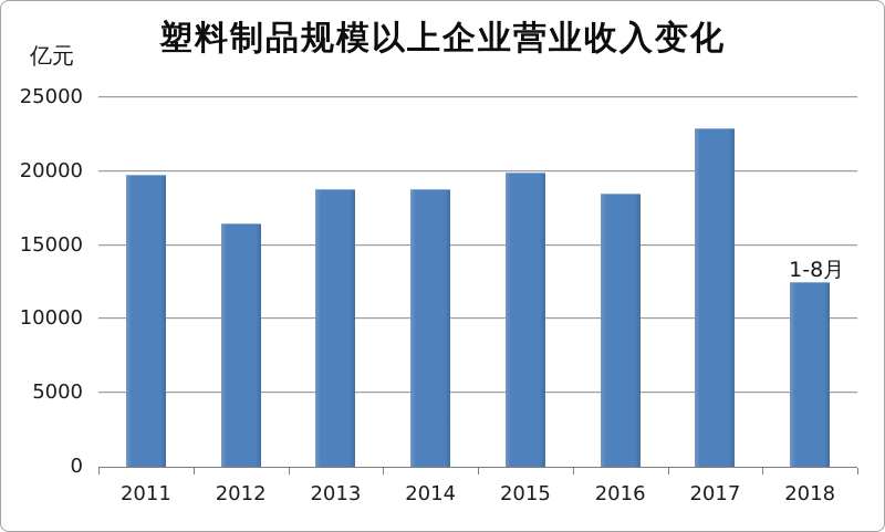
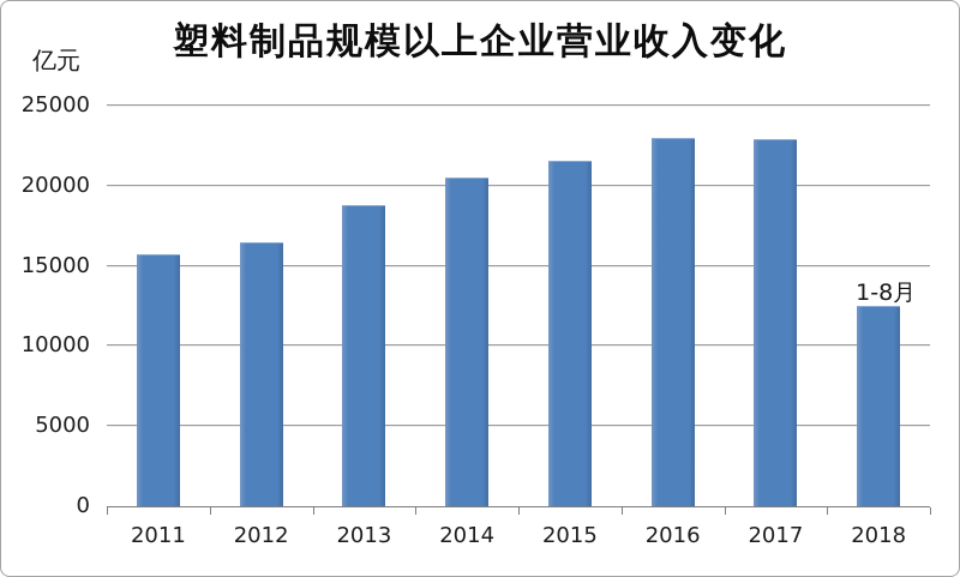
2011: 19700 -> 15600
2014: 18700 -> 20400
2015: 19800 -> 21400
2016: 18400 -> 22900
